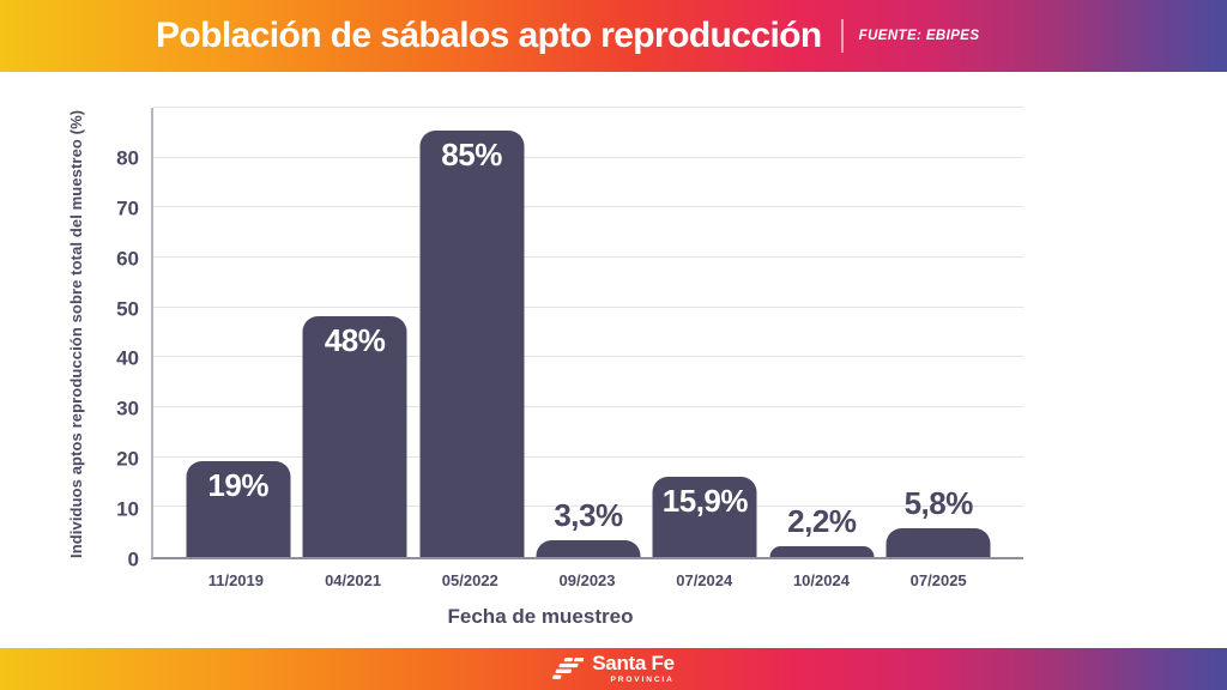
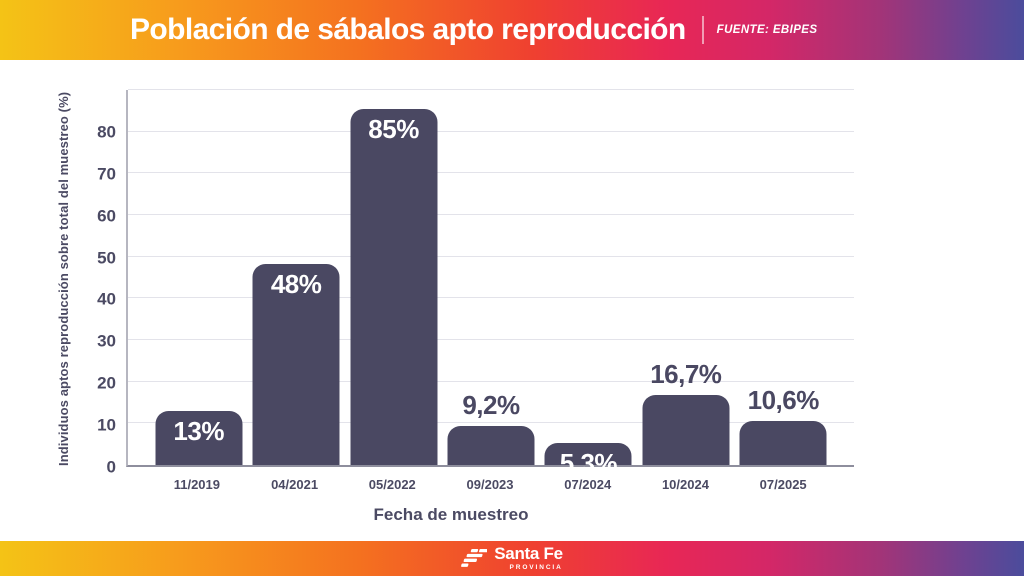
11/2019: 19% -> 13%
09/2023: 3,3% -> 9,2%
07/2024: 15,9% -> 5,3%
10/2024: 2,2% -> 16,7%
07/2025: 5,8% -> 10,6%
